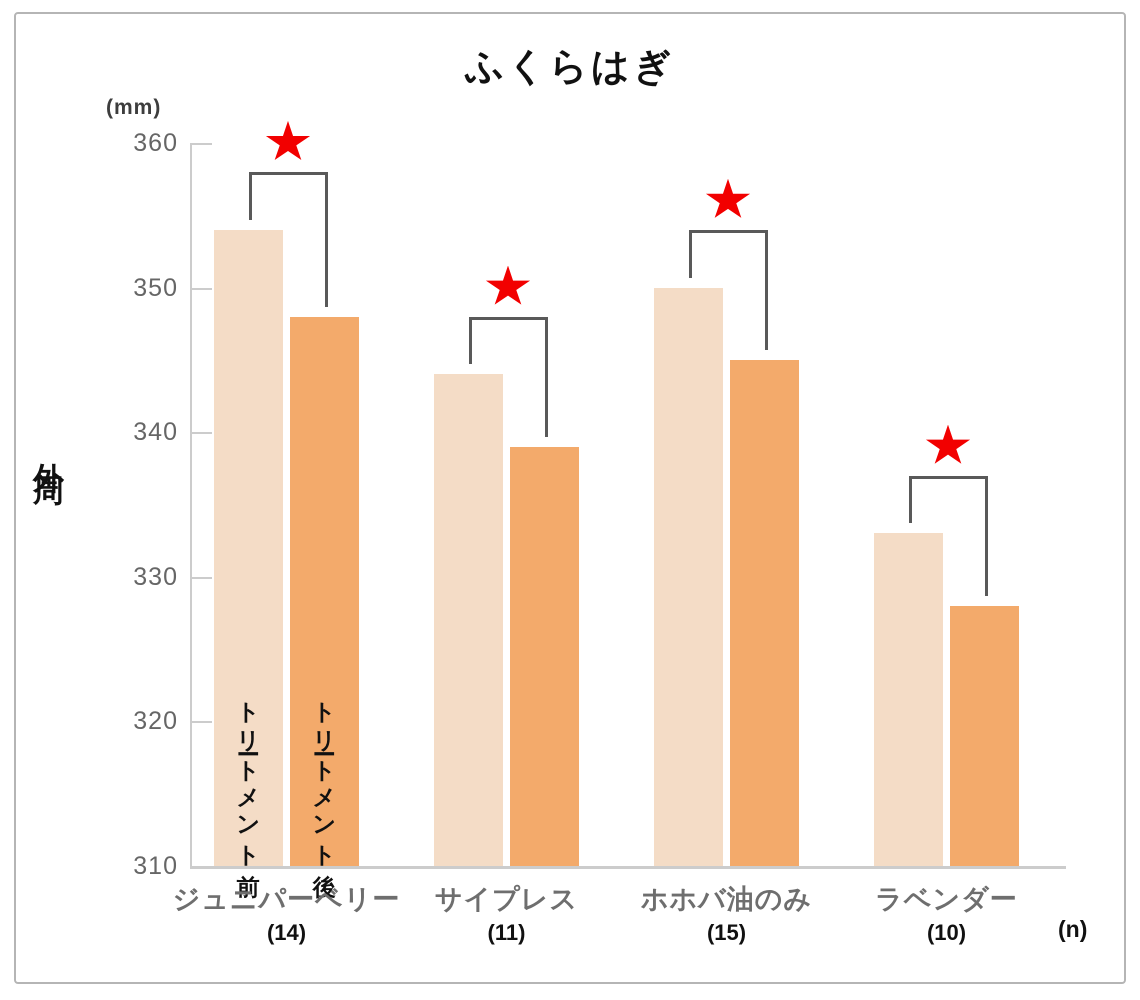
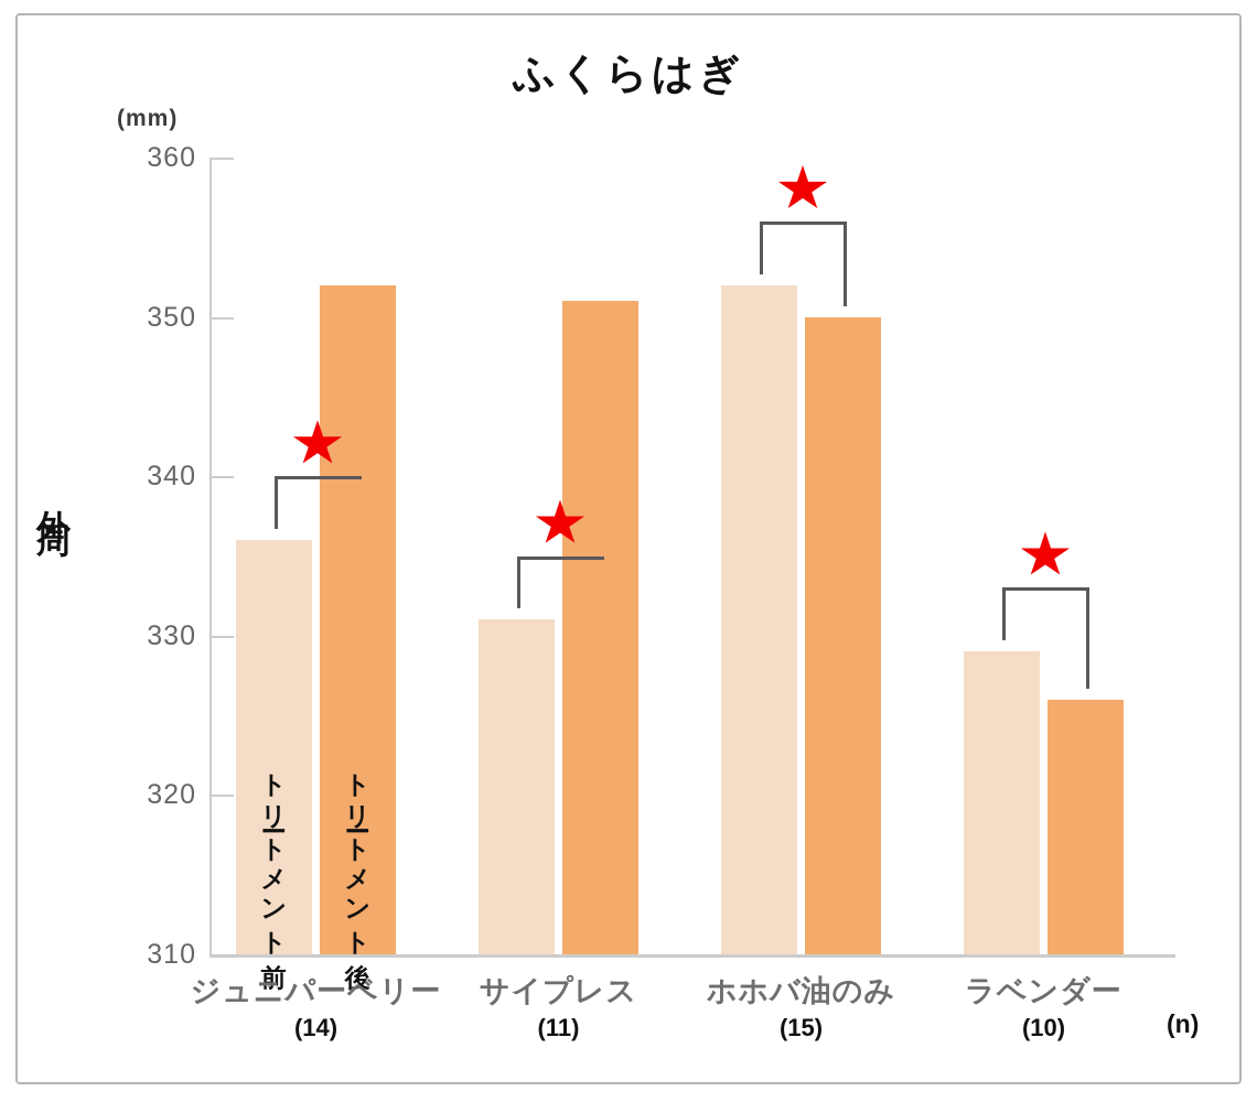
トリートメント前/ジュニパーベリー: 354 -> 336
トリートメント後/ジュニパーベリー: 348 -> 352
トリートメント前/サイプレス: 344 -> 331
トリートメント後/サイプレス: 339 -> 351
トリートメント前/ホホバ油のみ: 350 -> 352
トリートメント後/ホホバ油のみ: 345 -> 350
トリートメント前/ラベンダー: 333 -> 329
トリートメント後/ラベンダー: 328 -> 326
